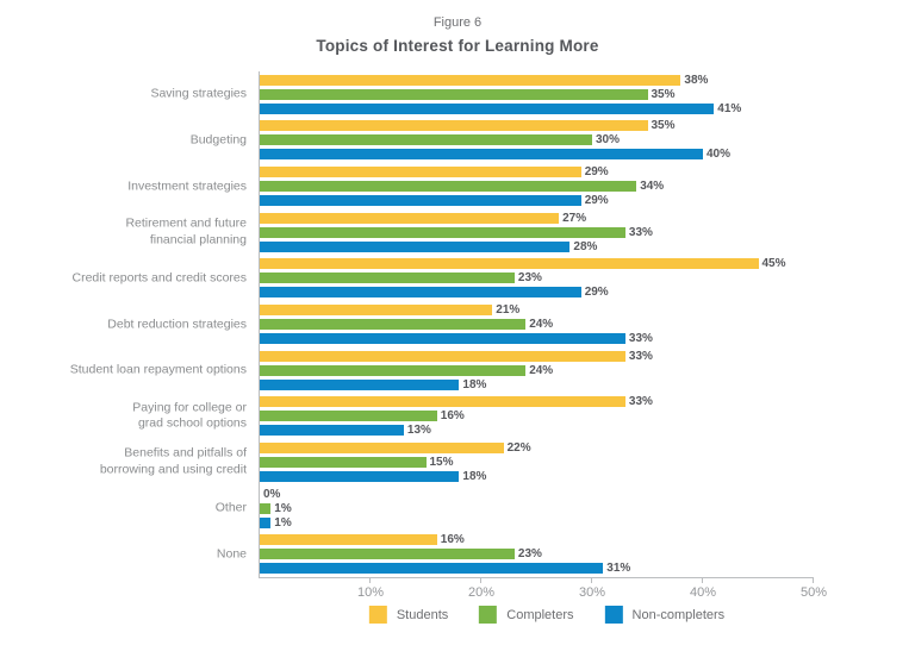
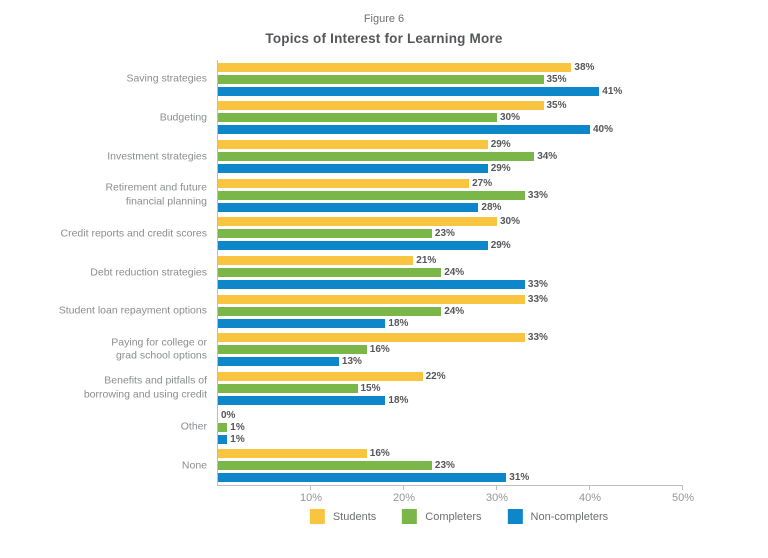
Students/Credit reports and credit scores: 45% -> 30%
